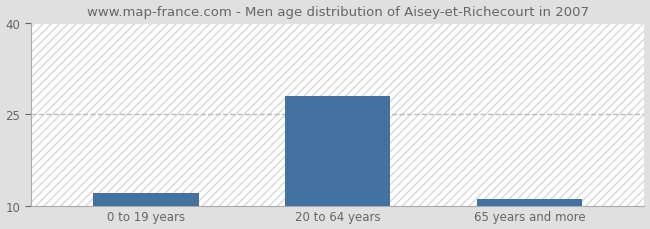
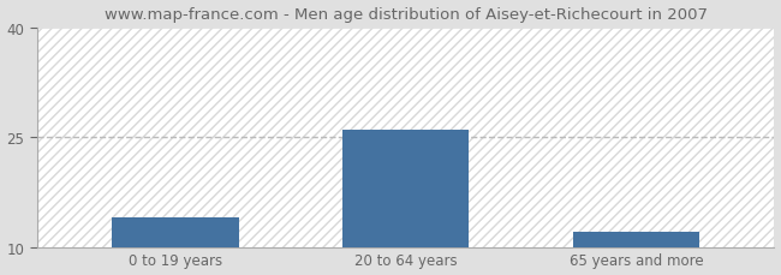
0 to 19 years: 12 -> 14
20 to 64 years: 28 -> 26
65 years and more: 11 -> 12
